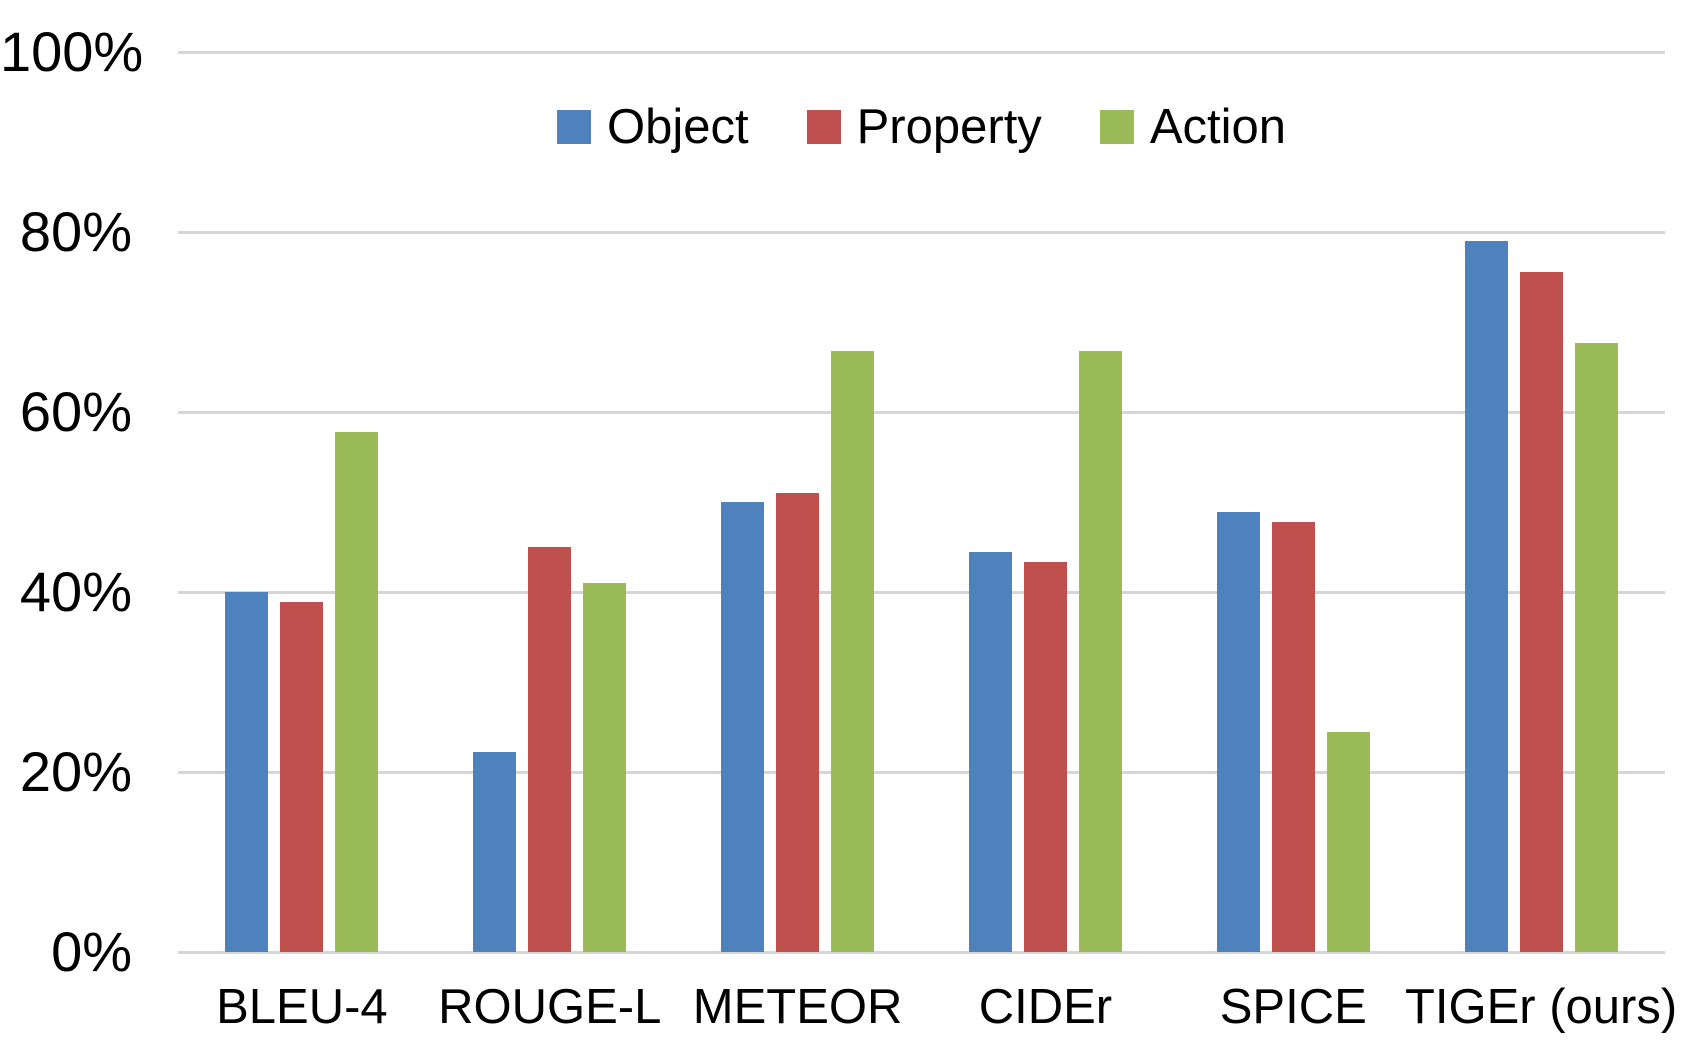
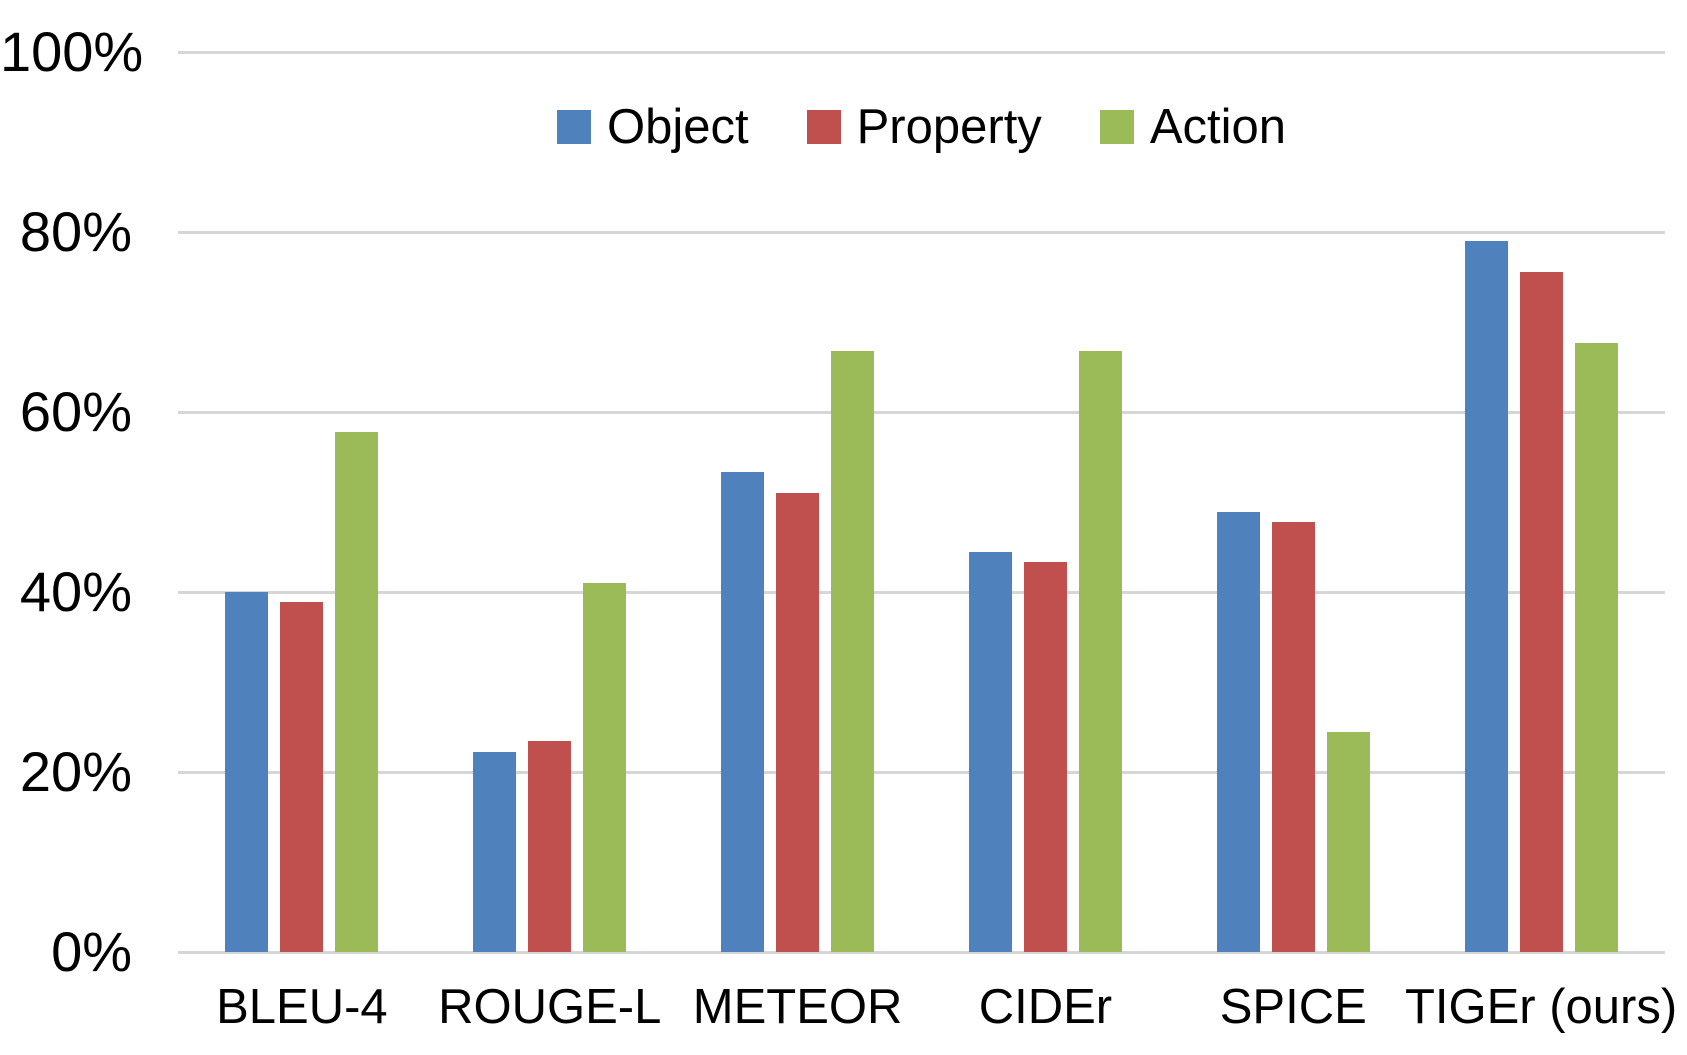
Property/ROUGE-L: 45% -> 23%
Object/METEOR: 50% -> 53%
